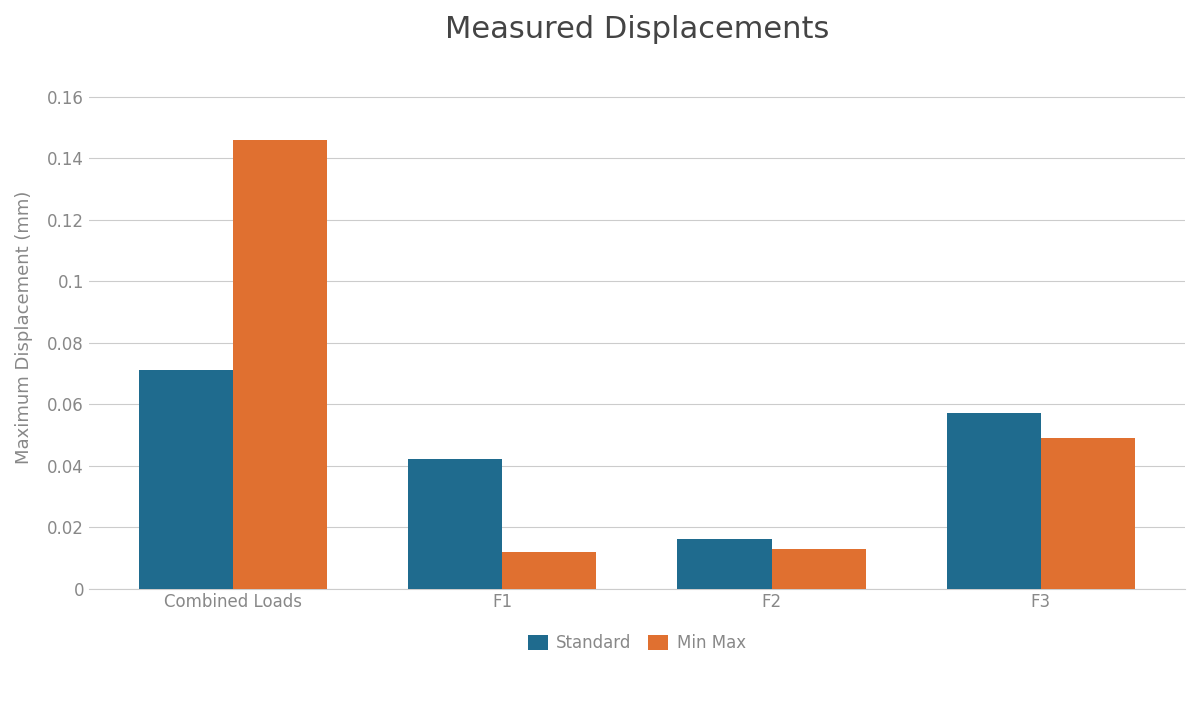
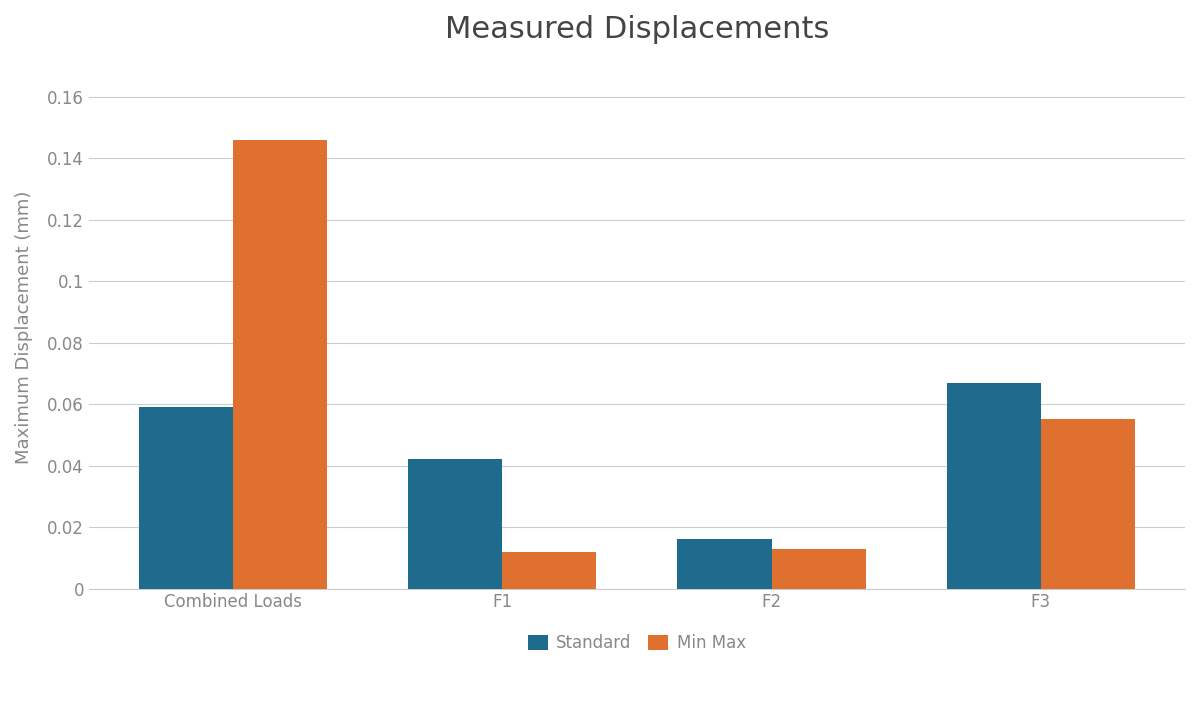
Standard/Combined Loads: 0.071 -> 0.059
Standard/F3: 0.057 -> 0.067
Min Max/F3: 0.049 -> 0.055
